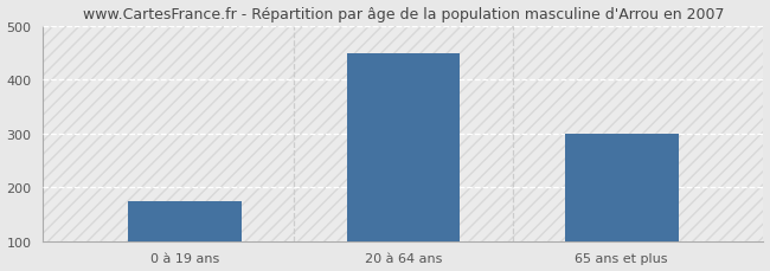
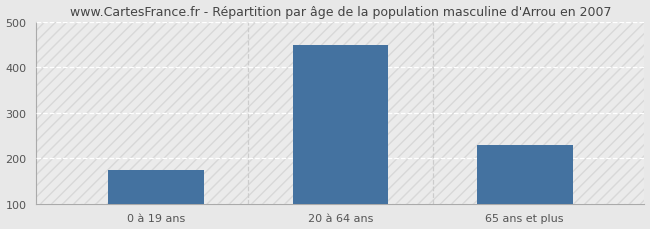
65 ans et plus: 300 -> 228
